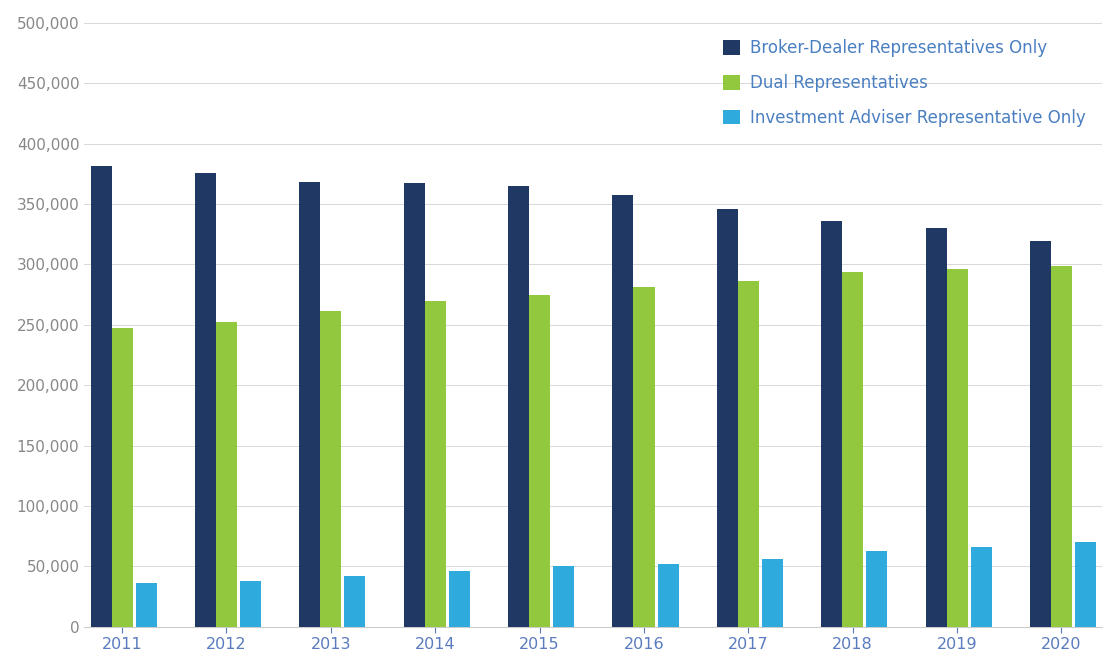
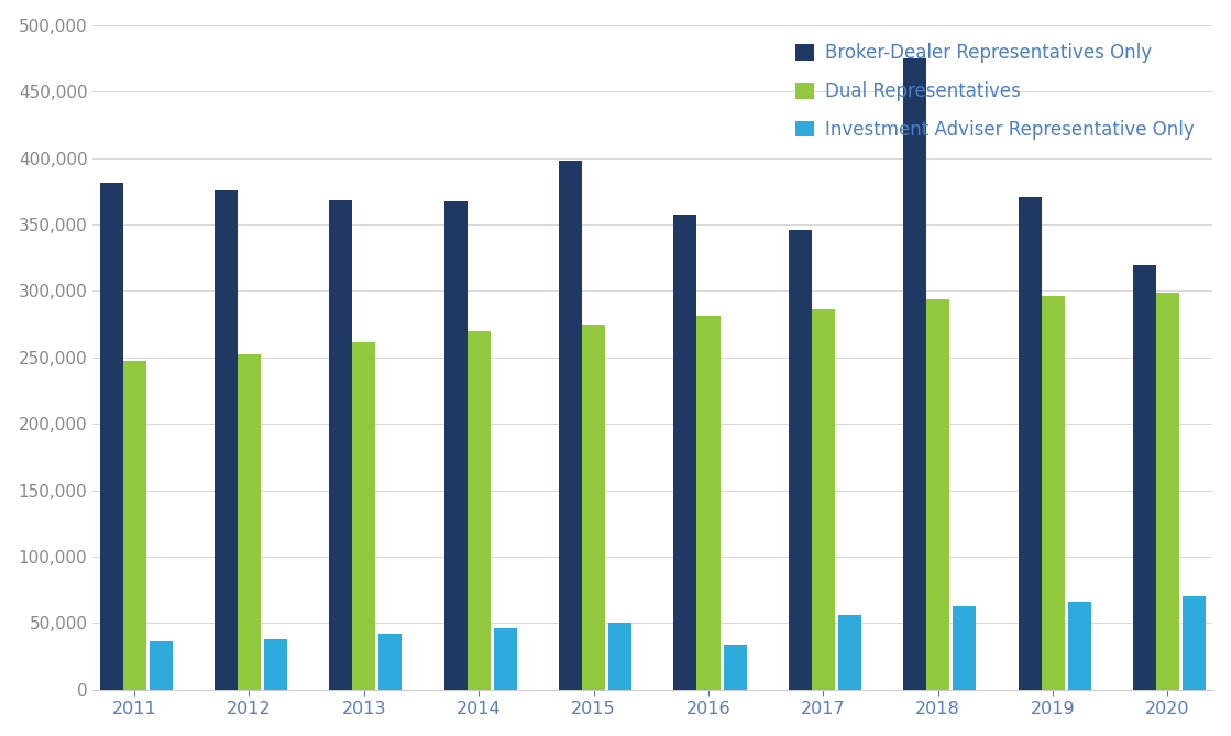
Broker-Dealer Representatives Only/2015: 365,000 -> 398,000
Investment Adviser Representative Only/2016: 52,000 -> 34,000
Broker-Dealer Representatives Only/2018: 336,000 -> 475,000
Broker-Dealer Representatives Only/2019: 330,000 -> 371,000
